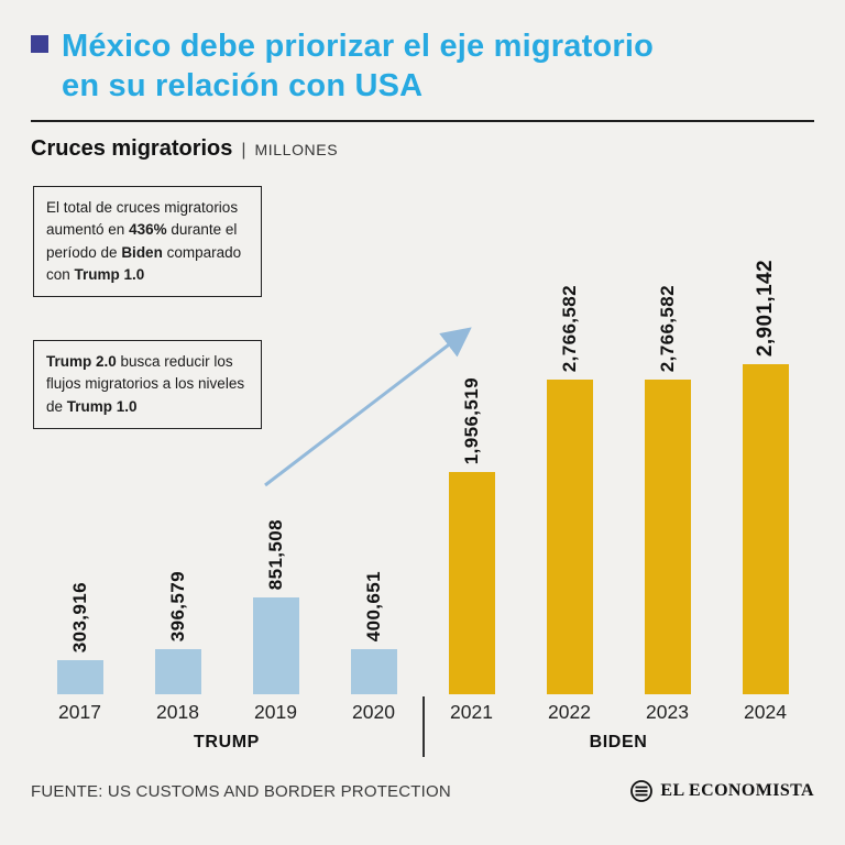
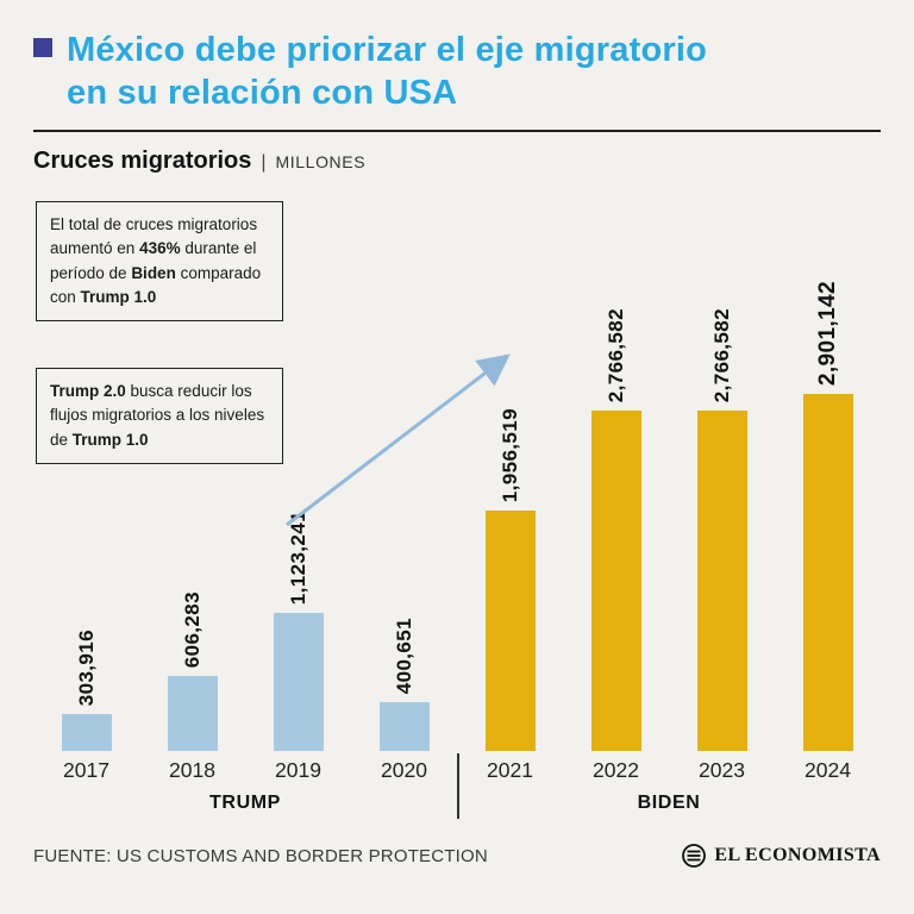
2018: 396,579 -> 606,283
2019: 851,508 -> 1,123,241
